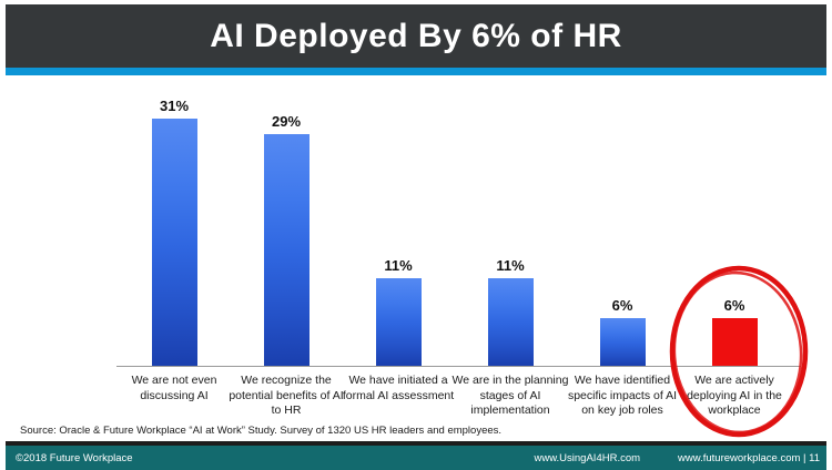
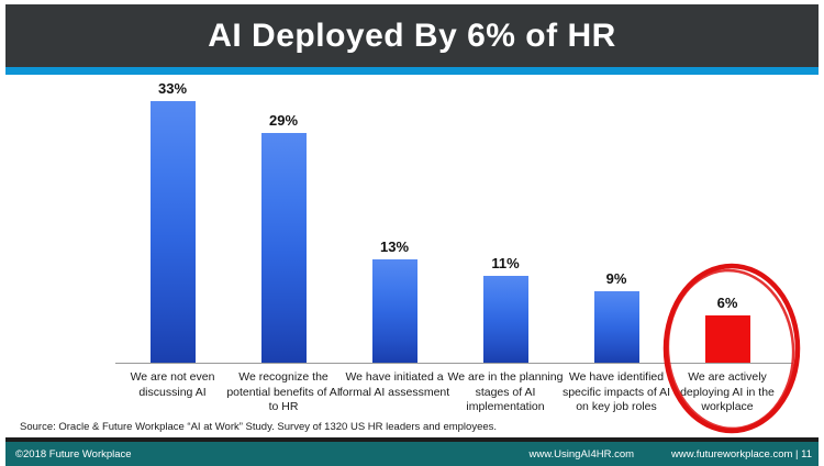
We are not even discussing AI: 31% -> 33%
We have initiated a formal AI assessment: 11% -> 13%
We have identified specific impacts of AI on key job roles: 6% -> 9%
